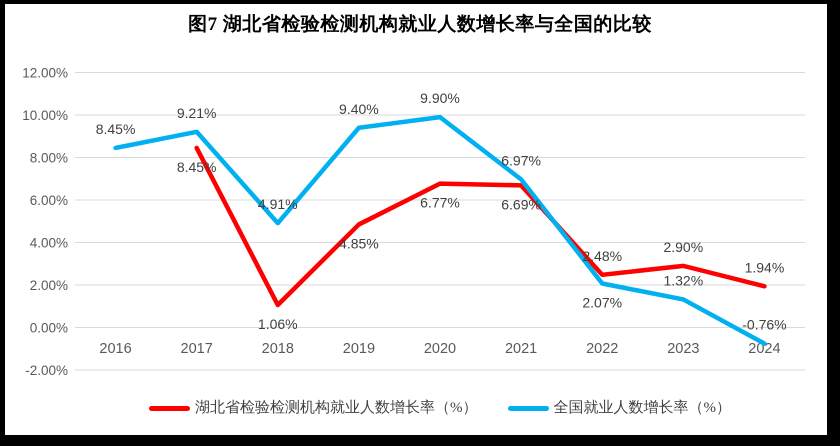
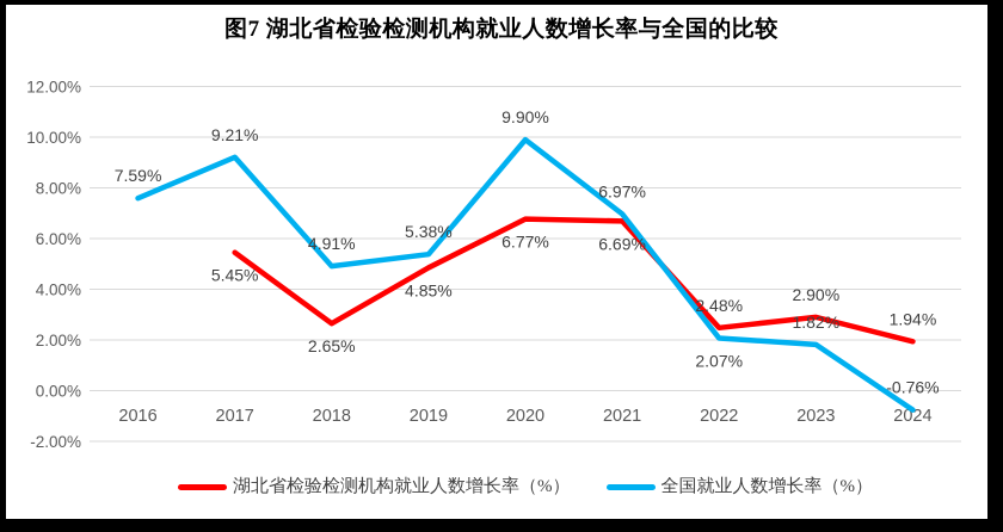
全国就业人数增长率（%）/2016: 8.45% -> 7.59%
湖北省检验检测机构就业人数增长率（%）/2017: 8.45% -> 5.45%
湖北省检验检测机构就业人数增长率（%）/2018: 1.06% -> 2.65%
全国就业人数增长率（%）/2019: 9.40% -> 5.38%
全国就业人数增长率（%）/2023: 1.32% -> 1.82%
